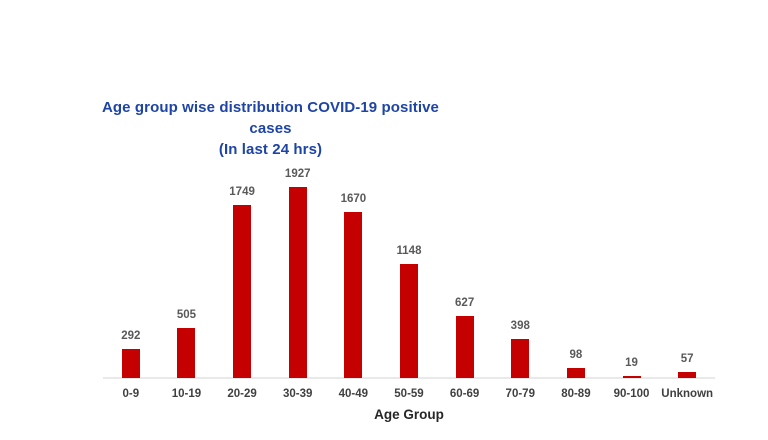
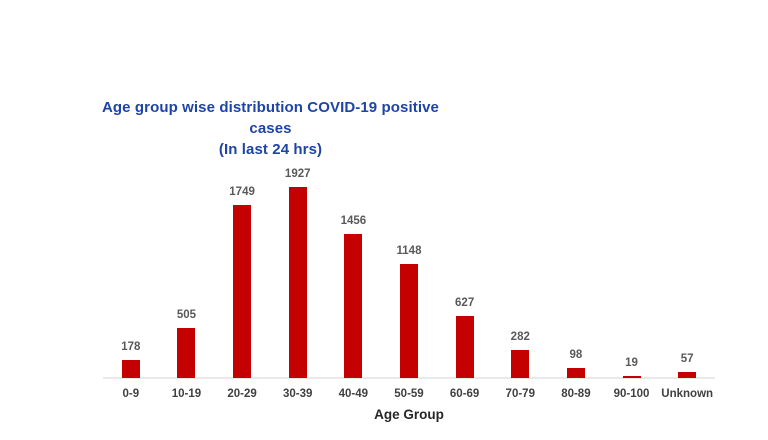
0-9: 292 -> 178
40-49: 1670 -> 1456
70-79: 398 -> 282
